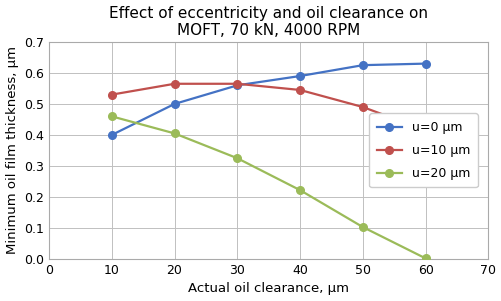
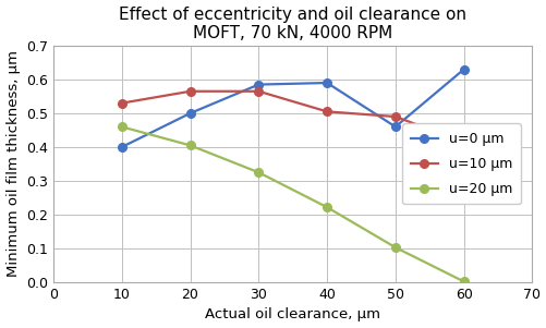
u=0 μm/30: 0.560 -> 0.585
u=10 μm/40: 0.545 -> 0.505
u=0 μm/50: 0.625 -> 0.460
